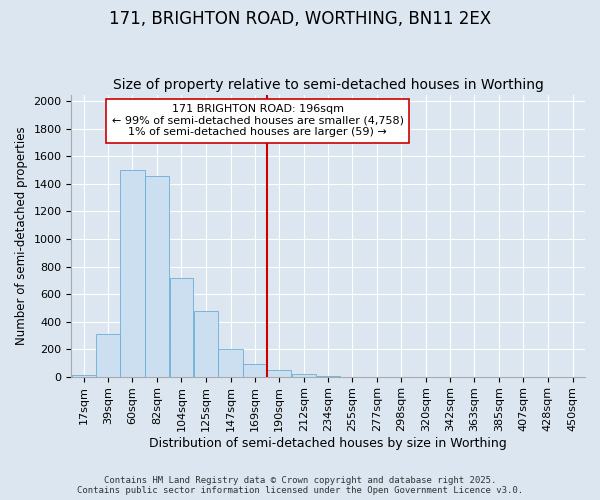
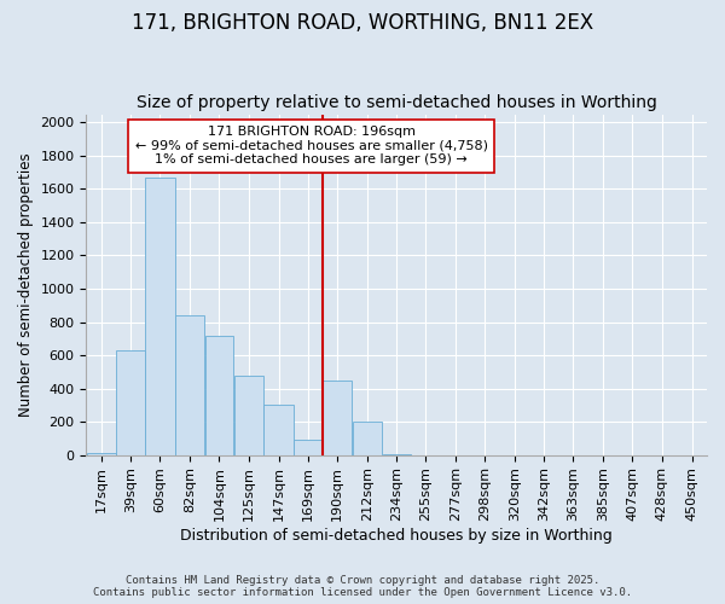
39sqm: 310 -> 630
60sqm: 1500 -> 1670
82sqm: 1460 -> 840
147sqm: 200 -> 300
190sqm: 50 -> 450
212sqm: 20 -> 200
